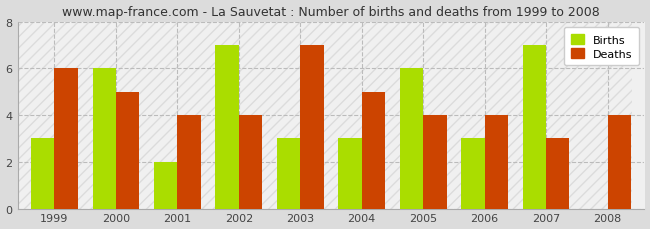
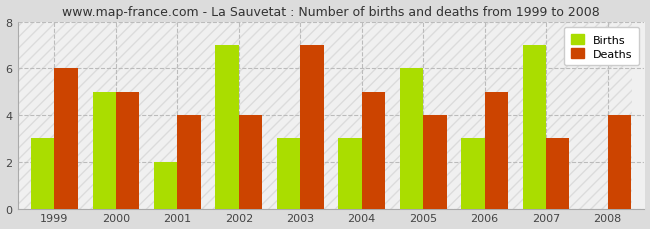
Births/2000: 6 -> 5
Deaths/2006: 4 -> 5
